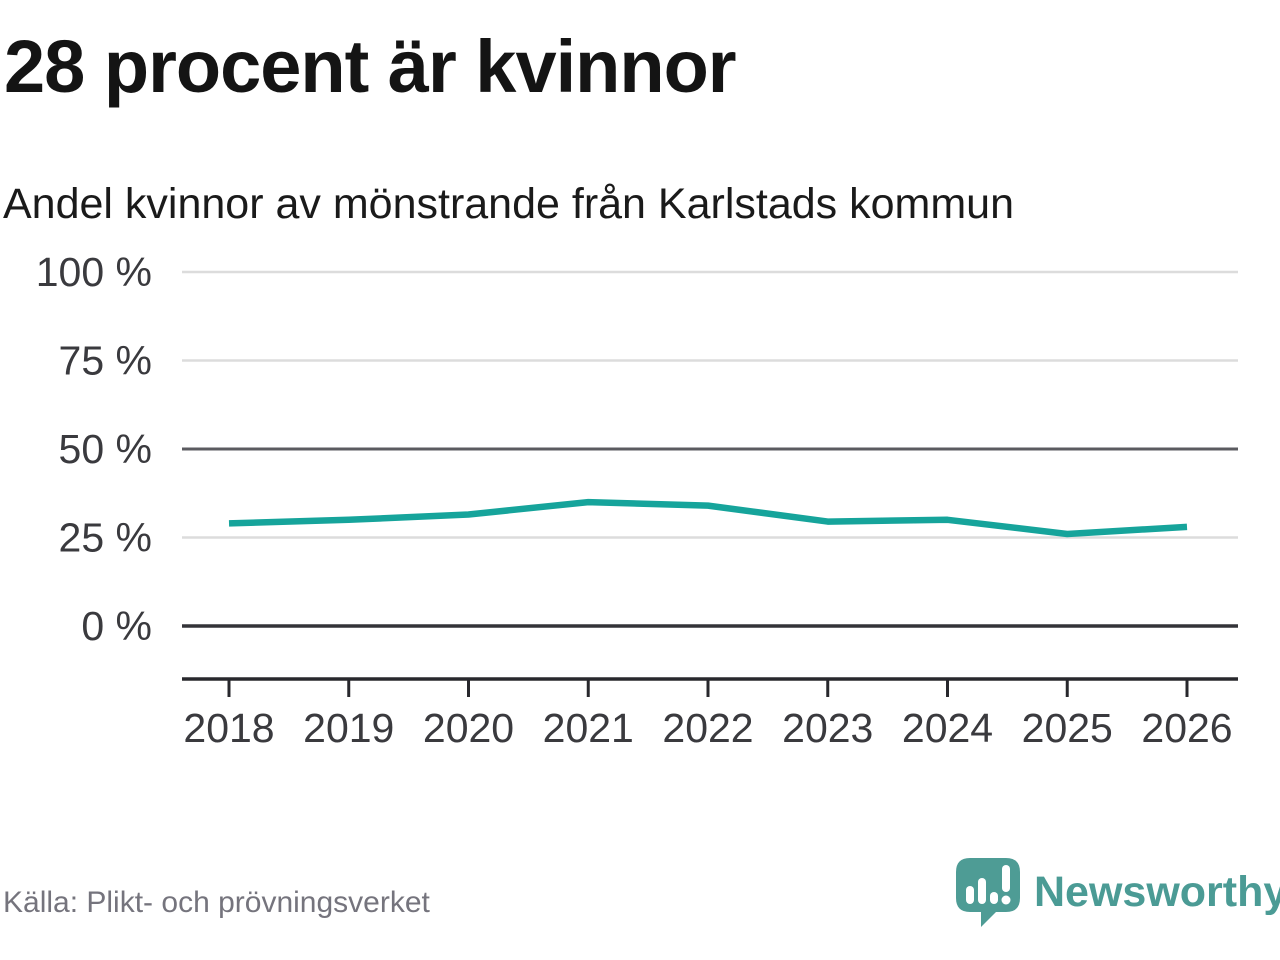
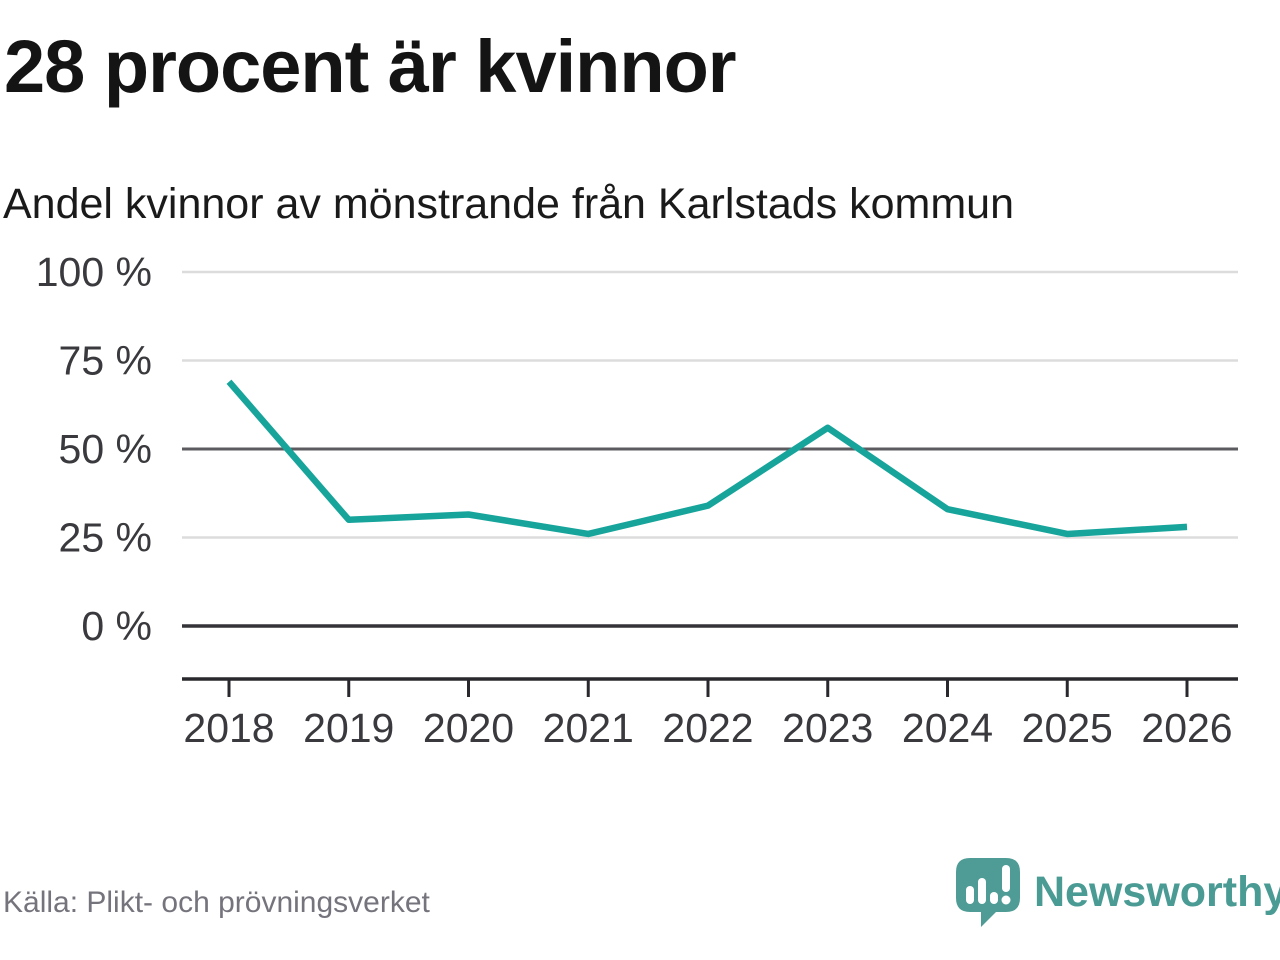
2018: 29% -> 69%
2021: 35% -> 26%
2023: 30% -> 56%
2024: 30% -> 33%
